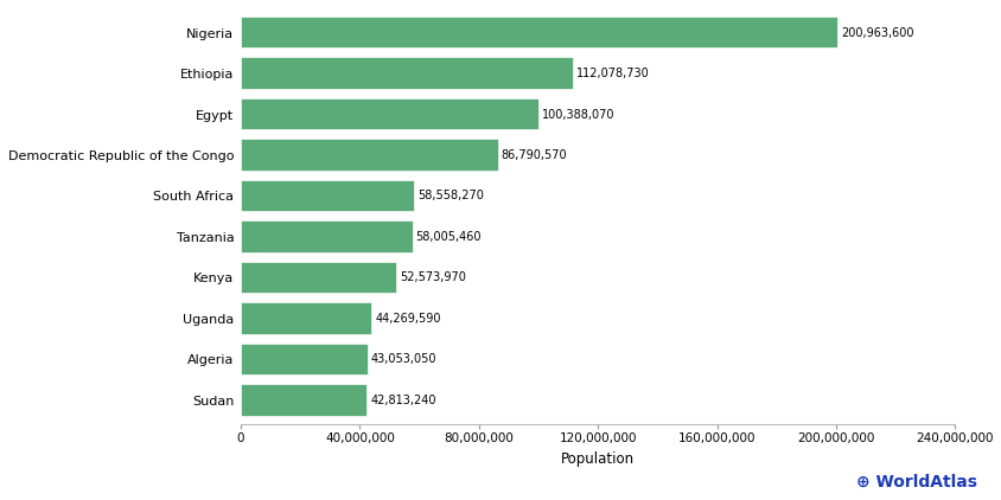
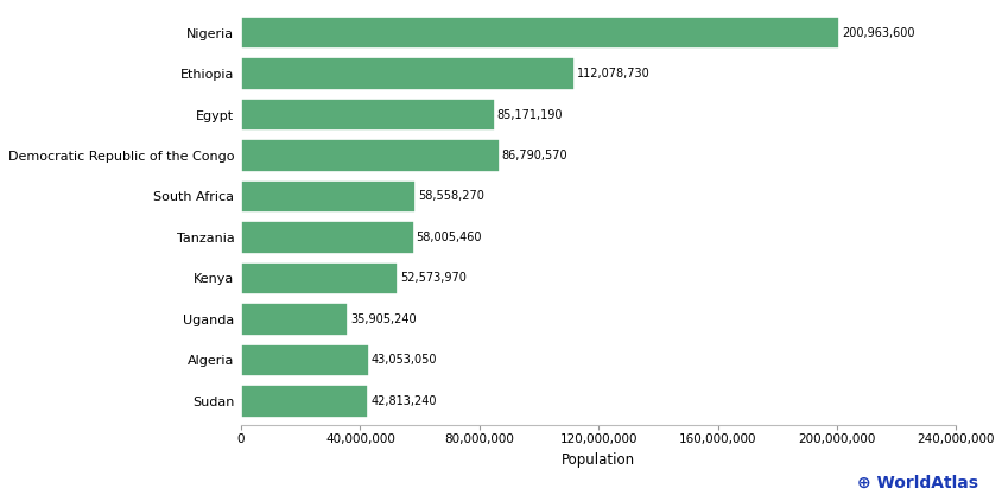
Egypt: 100,388,070 -> 85,171,190
Uganda: 44,269,590 -> 35,905,240
